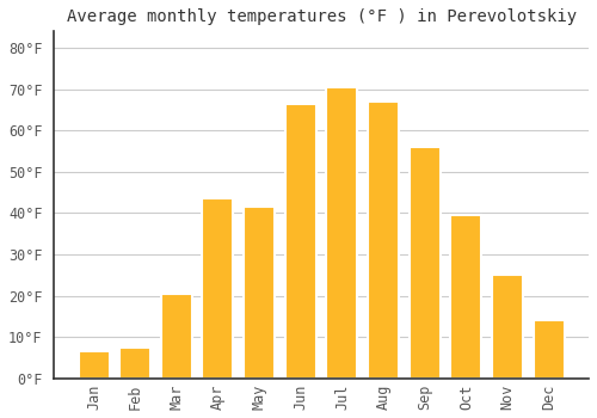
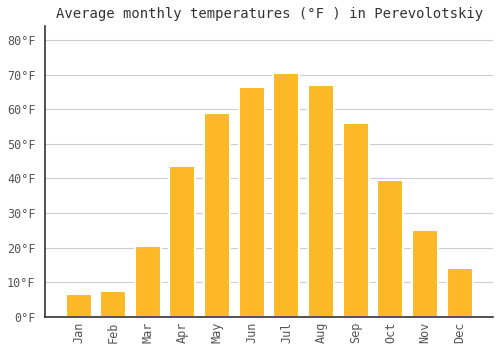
May: 41.5°F -> 59.0°F
